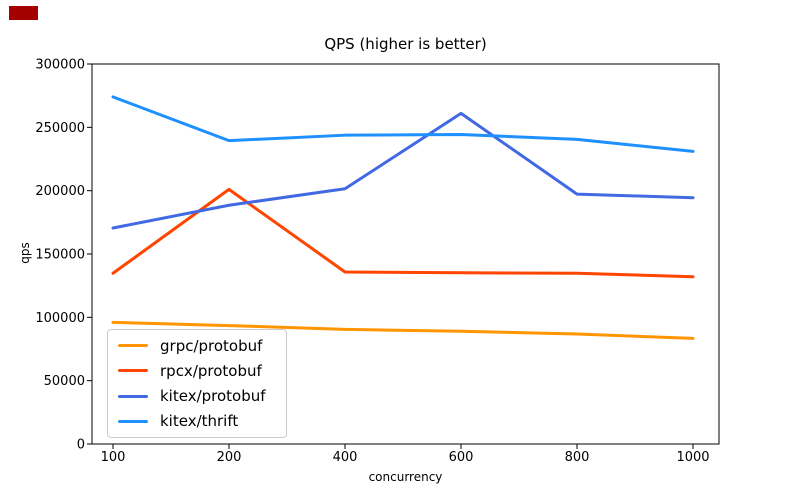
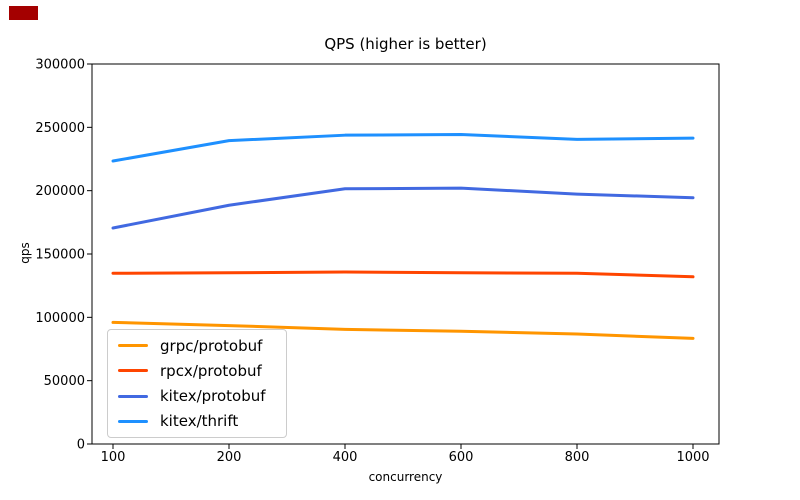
kitex/thrift/100: 274000 -> 223000
rpcx/protobuf/200: 201000 -> 135000
kitex/protobuf/600: 261000 -> 202000
kitex/thrift/1000: 231000 -> 242000
